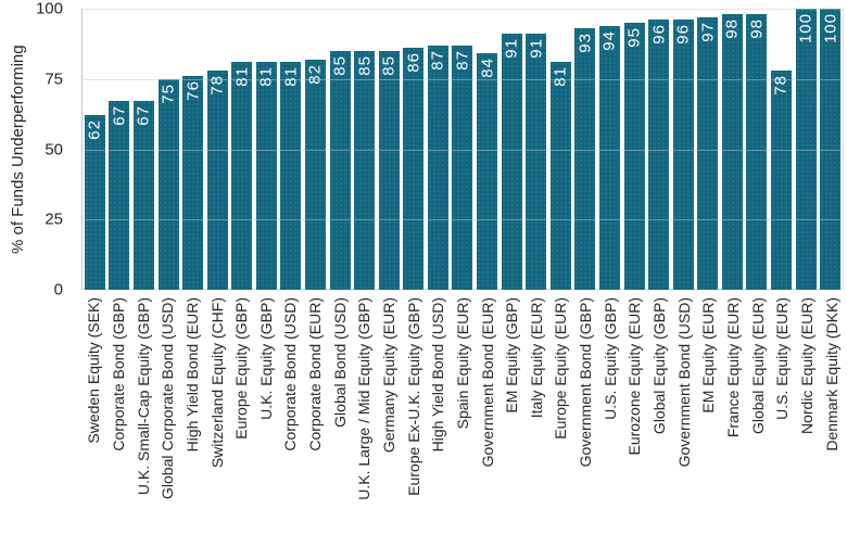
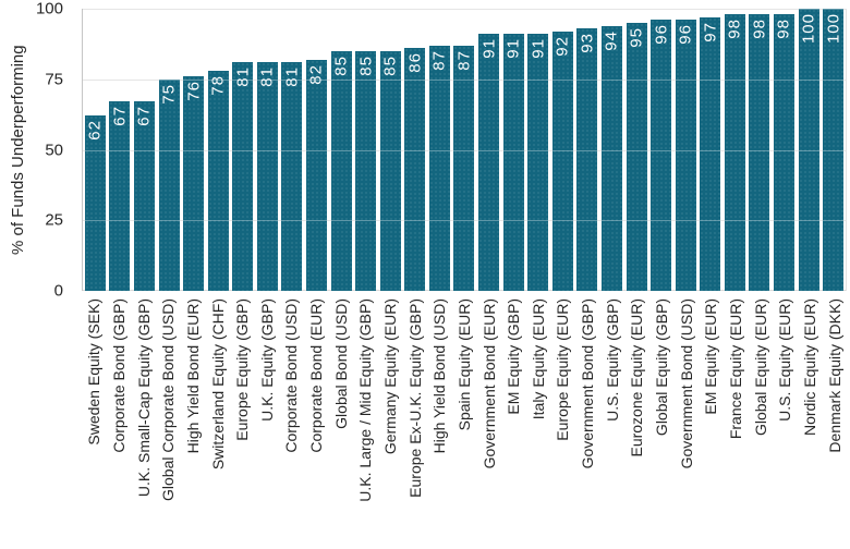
Government Bond (EUR): 84 -> 91
Europe Equity (EUR): 81 -> 92
U.S. Equity (EUR): 78 -> 98
